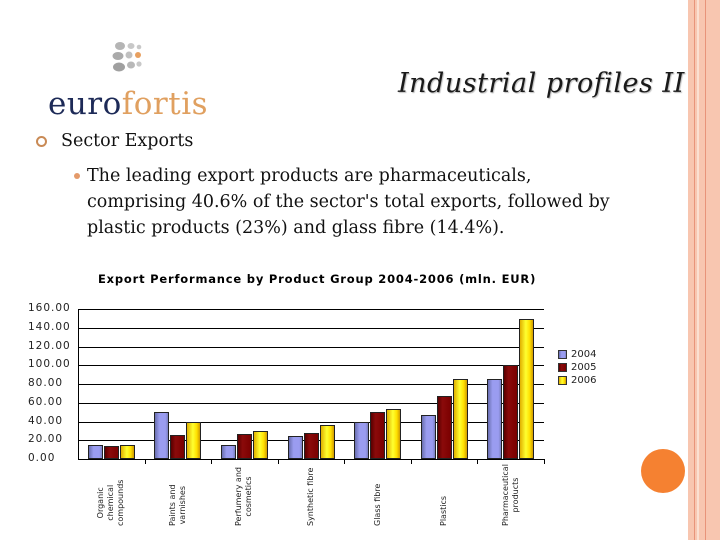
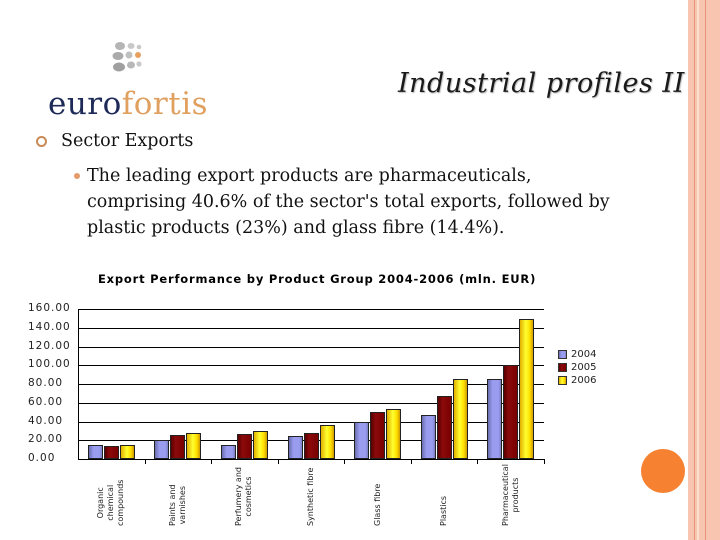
2004/Paints and varnishes: 50 -> 20
2006/Paints and varnishes: 40 -> 30
